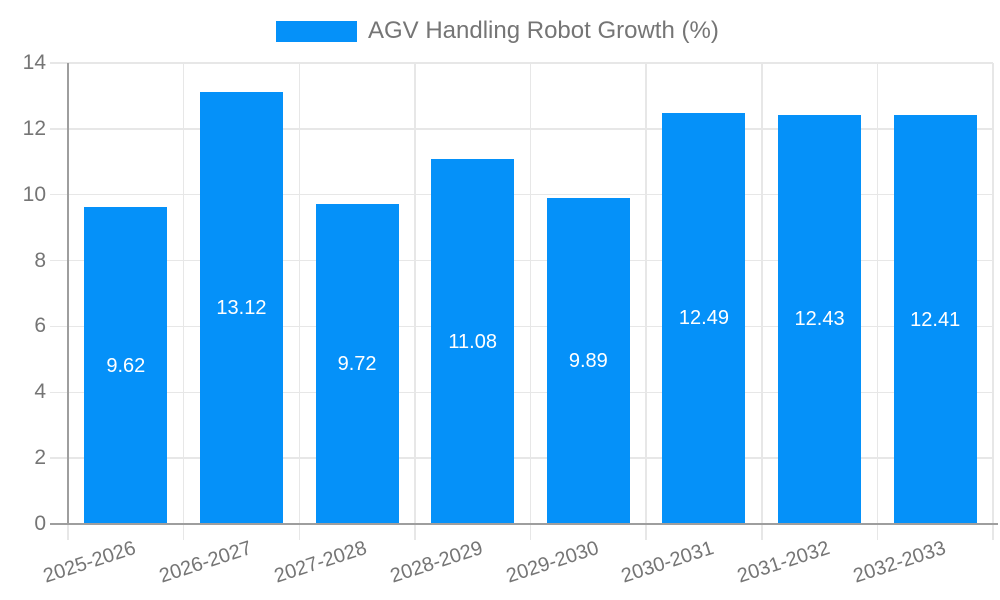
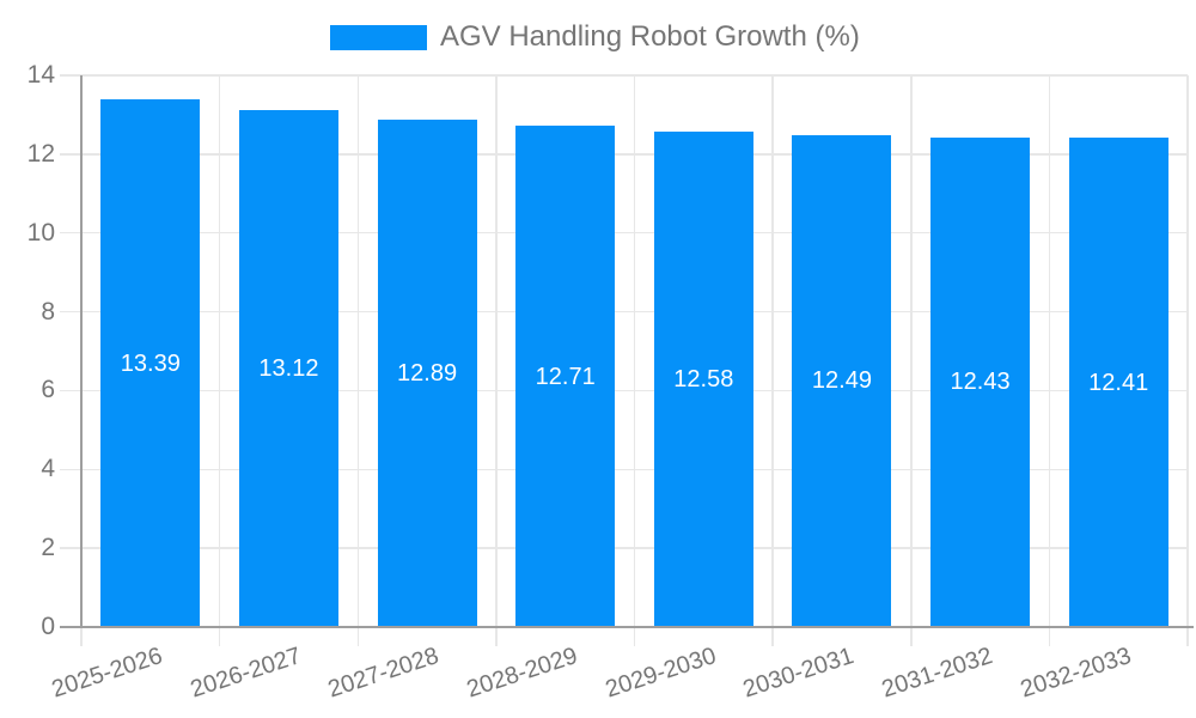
2025-2026: 9.62 -> 13.39
2027-2028: 9.72 -> 12.89
2028-2029: 11.08 -> 12.71
2029-2030: 9.89 -> 12.58
